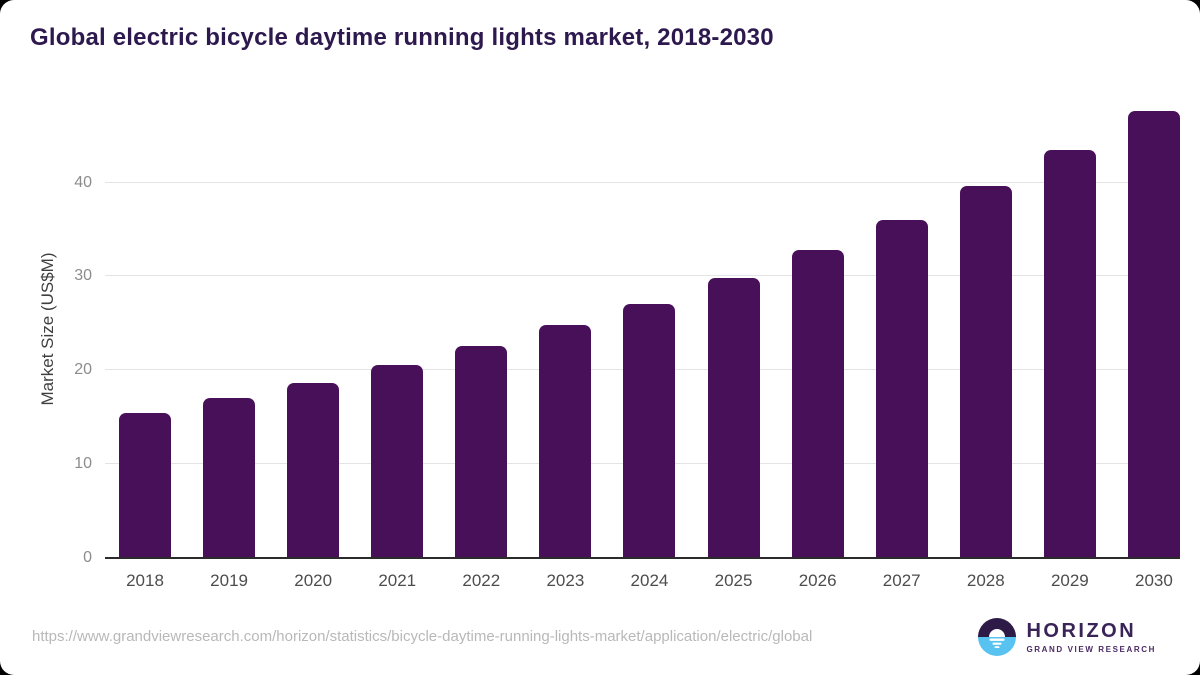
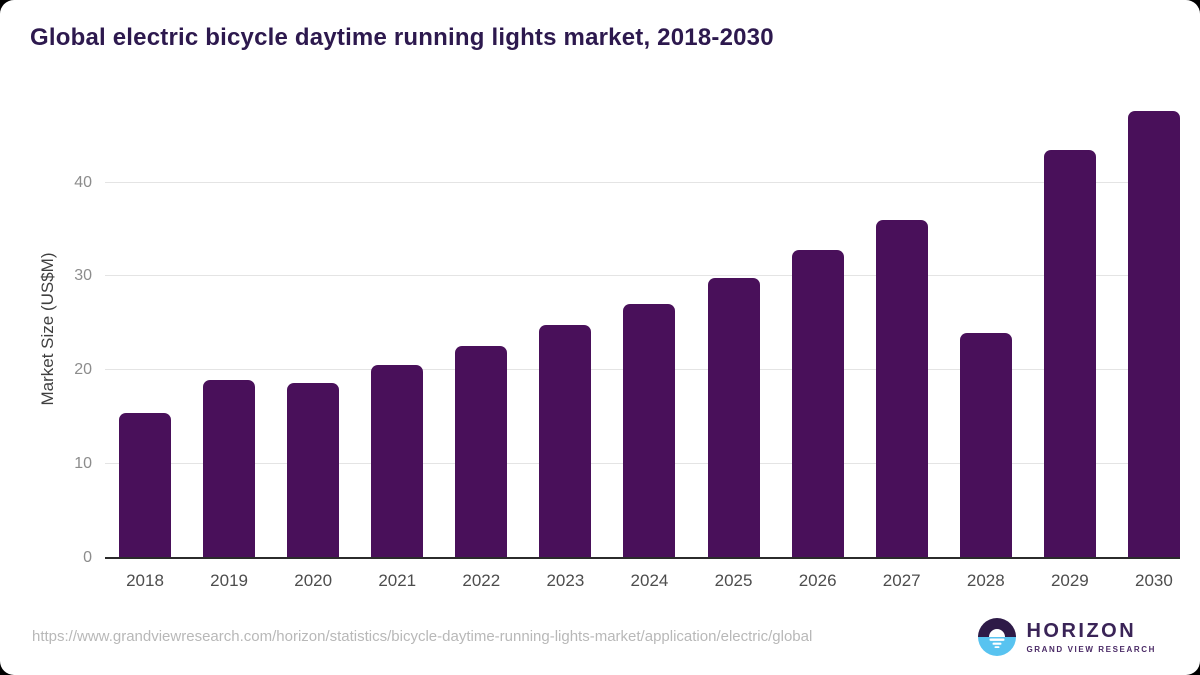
2019: 17 -> 19
2028: 40 -> 24
